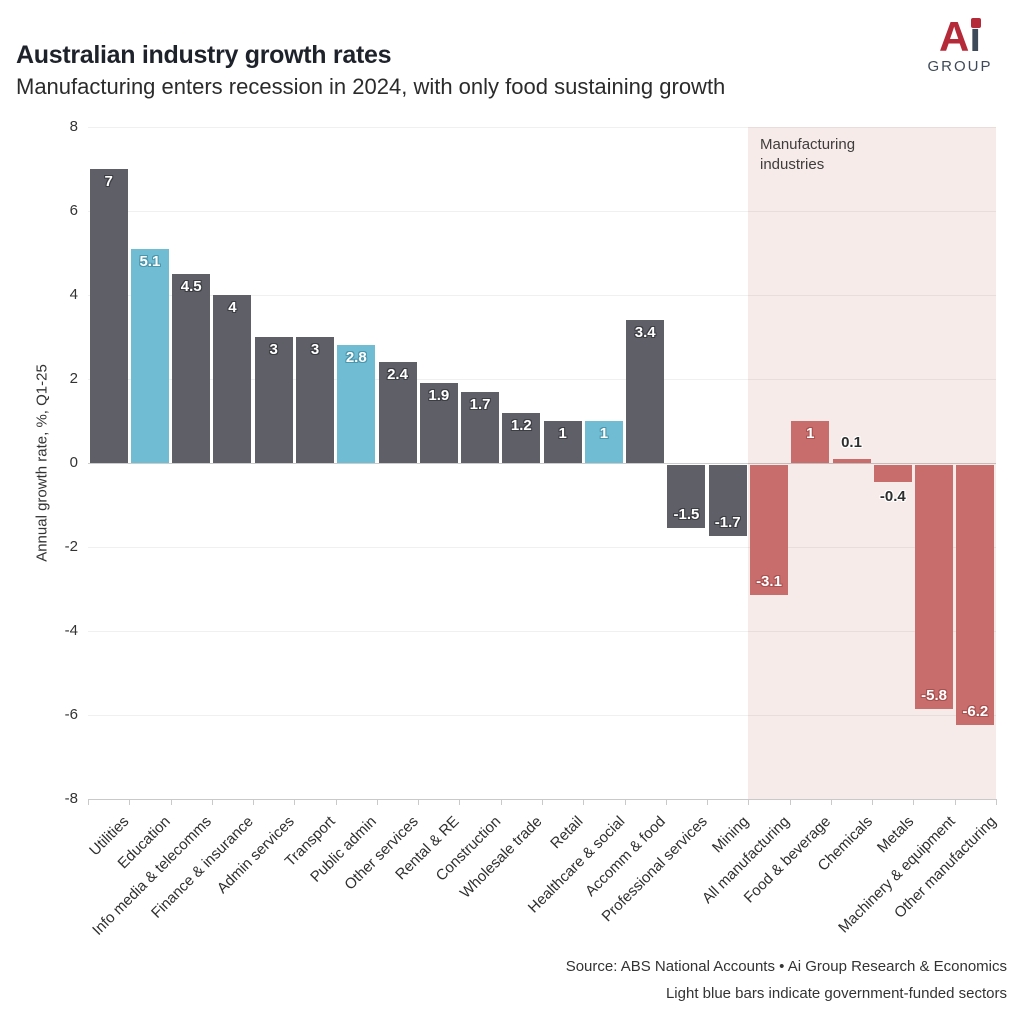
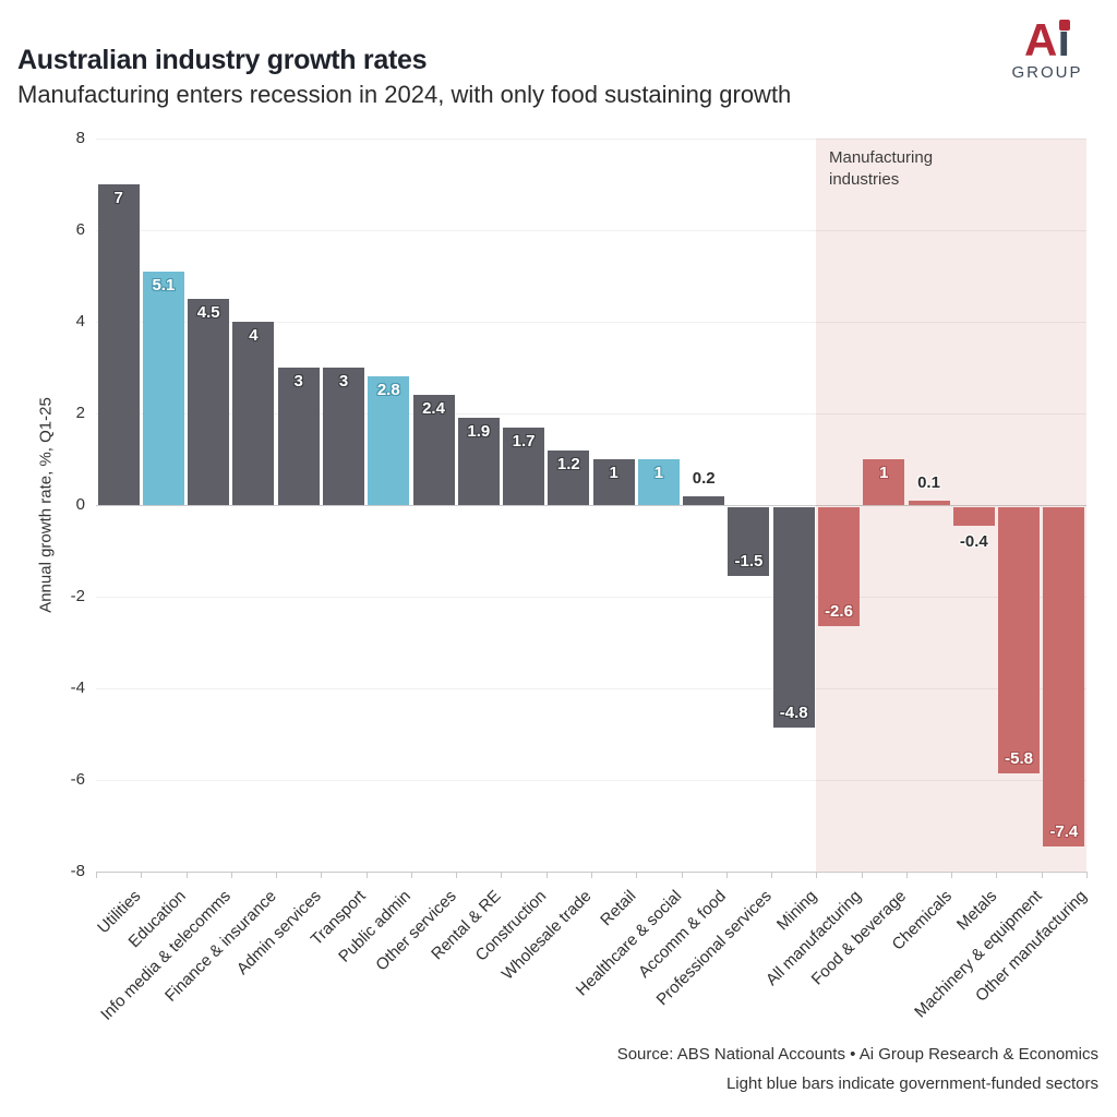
Accomm & food: 3.4 -> 0.2
Mining: -1.7 -> -4.8
All manufacturing: -3.1 -> -2.6
Other manufacturing: -6.2 -> -7.4
